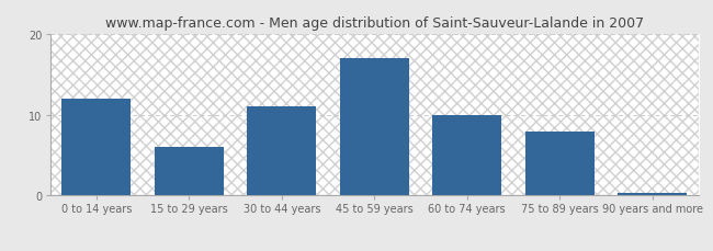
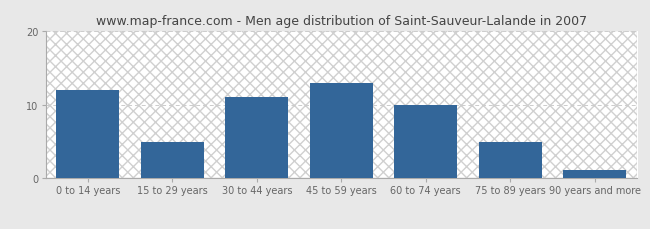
15 to 29 years: 6.0 -> 5.0
45 to 59 years: 17.0 -> 13.0
75 to 89 years: 8.0 -> 5.0
90 years and more: 0.3 -> 1.2
